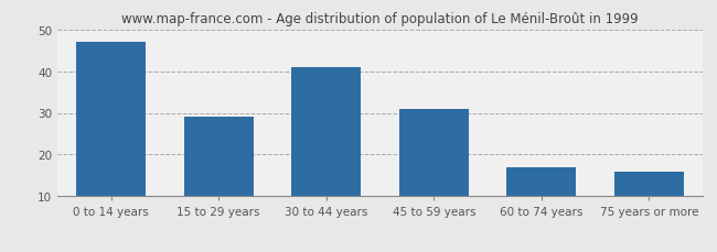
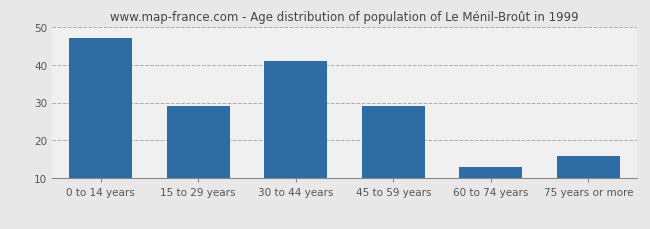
45 to 59 years: 31 -> 29
60 to 74 years: 17 -> 13
